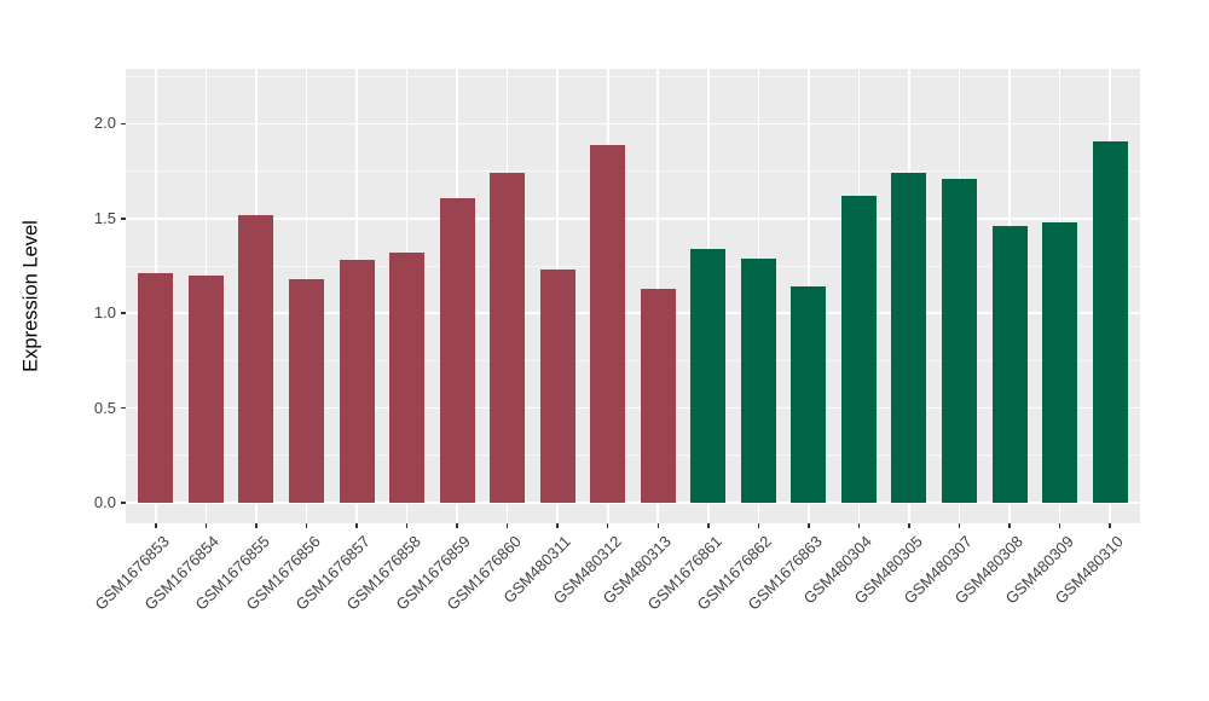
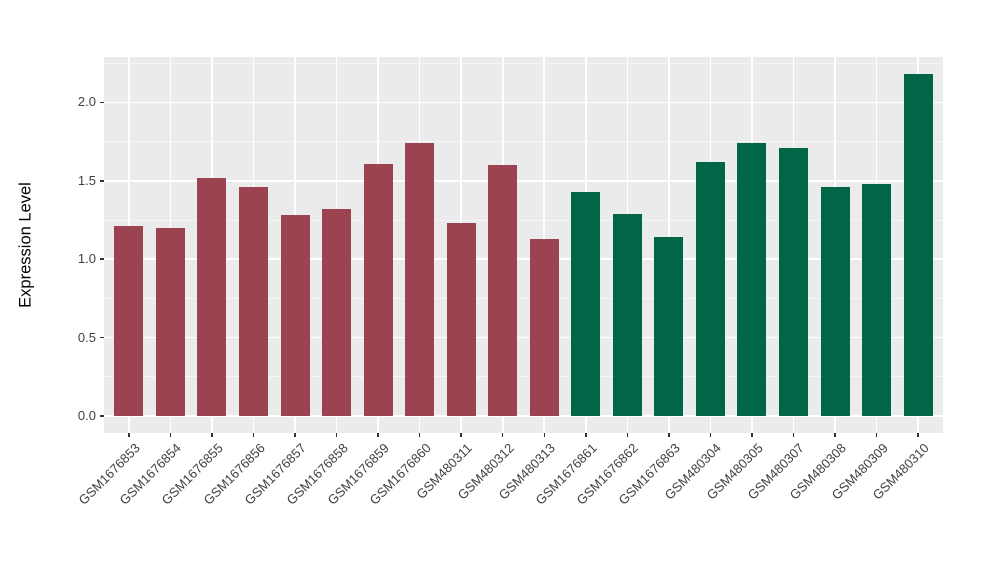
GSM1676856: 1.18 -> 1.46
GSM480312: 1.89 -> 1.60
GSM1676861: 1.34 -> 1.43
GSM480310: 1.91 -> 2.18
